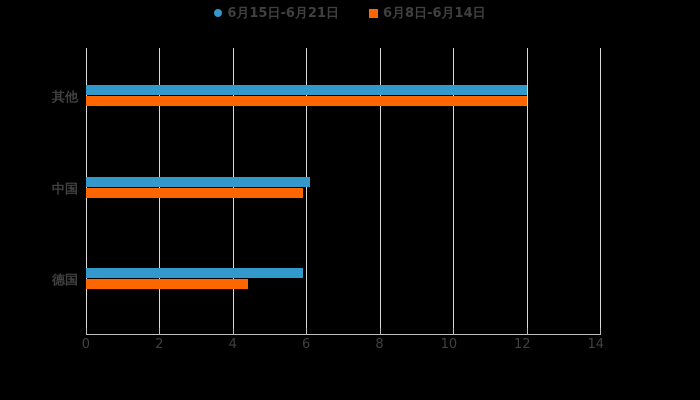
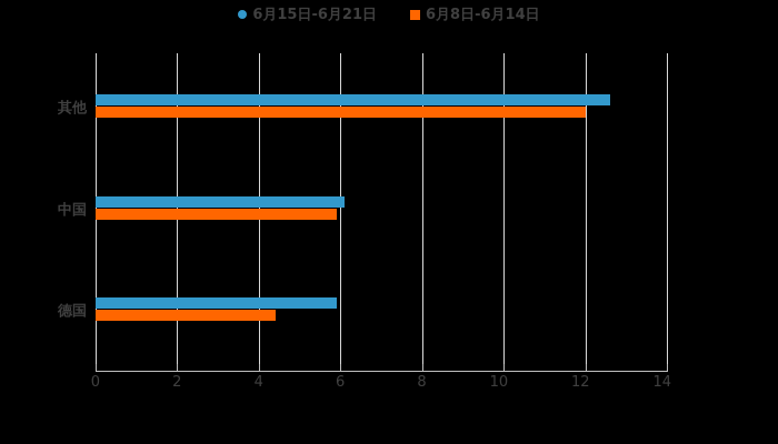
6月15日-6月21日/其他: 12.0 -> 12.6
